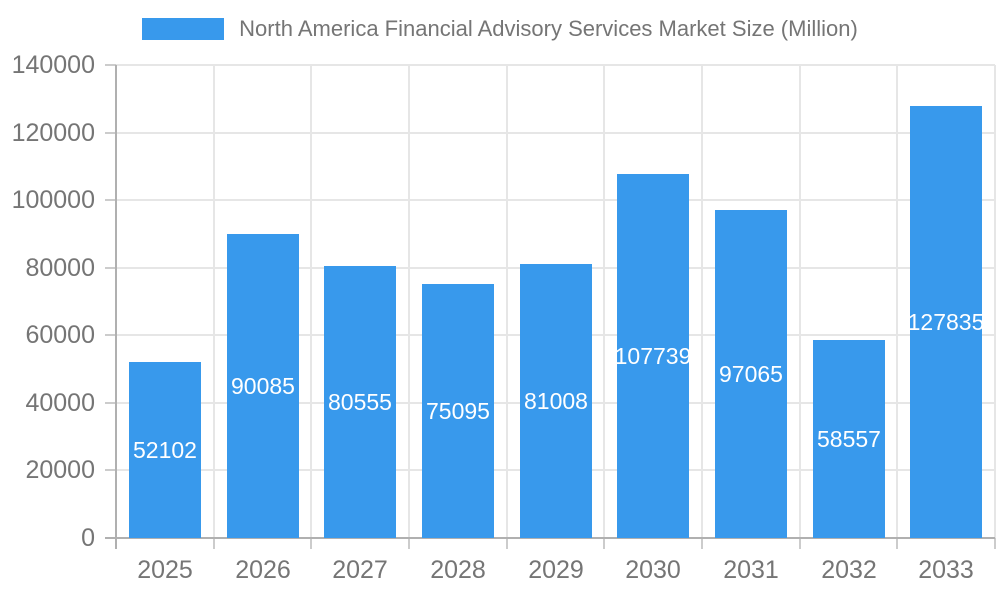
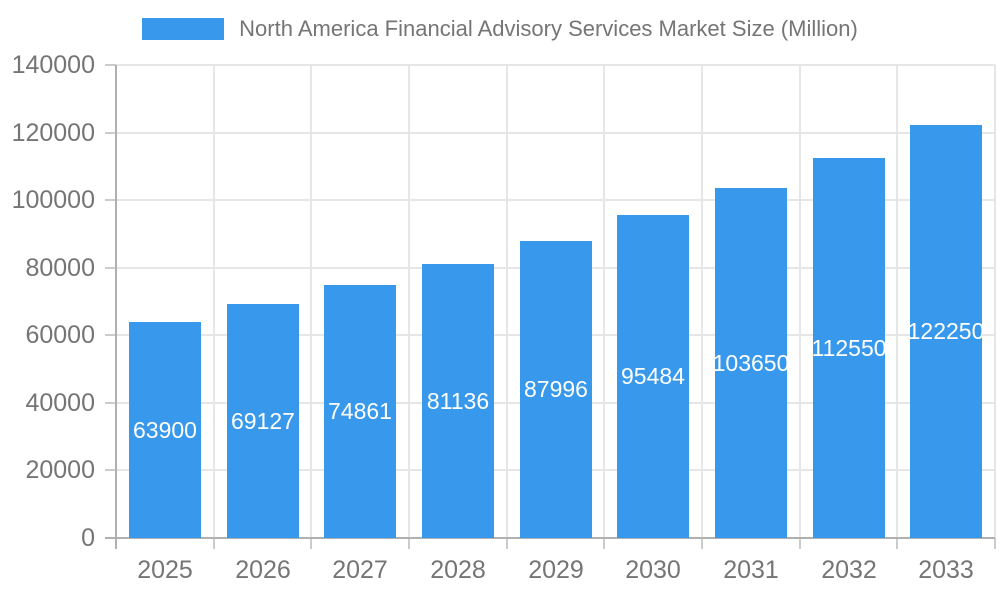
2025: 52102 -> 63900
2026: 90085 -> 69127
2027: 80555 -> 74861
2028: 75095 -> 81136
2029: 81008 -> 87996
2030: 107739 -> 95484
2031: 97065 -> 103650
2032: 58557 -> 112550
2033: 127835 -> 122250
